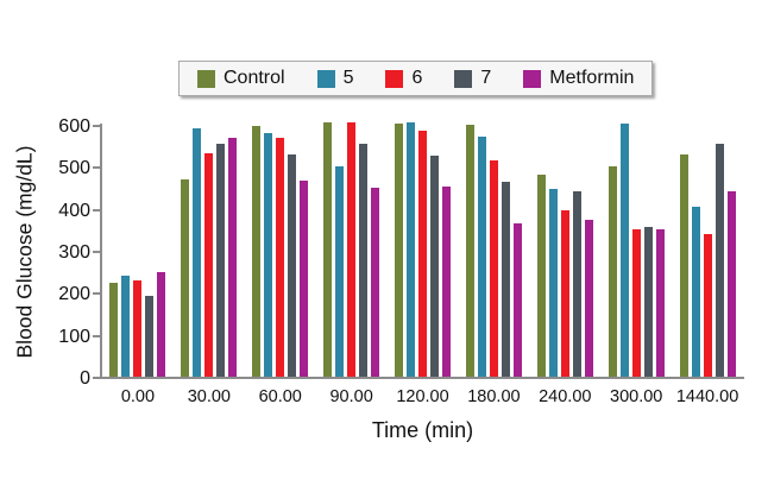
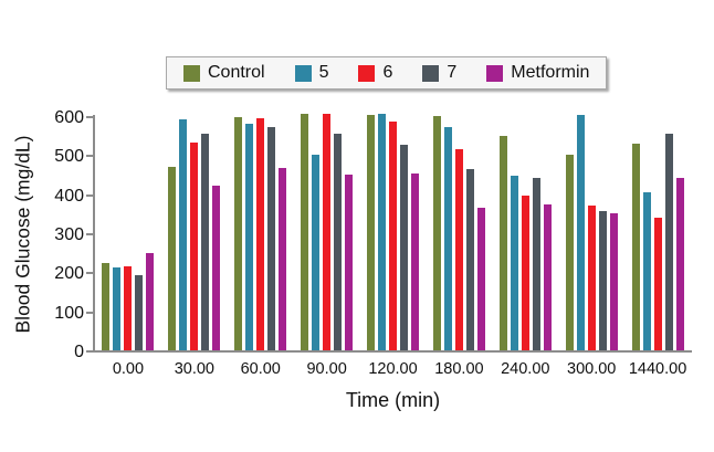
5/0.00: 240 -> 210
6/0.00: 230 -> 210
Metformin/30.00: 570 -> 420
6/60.00: 570 -> 600
7/60.00: 530 -> 570
Control/240.00: 480 -> 550
6/300.00: 350 -> 370
